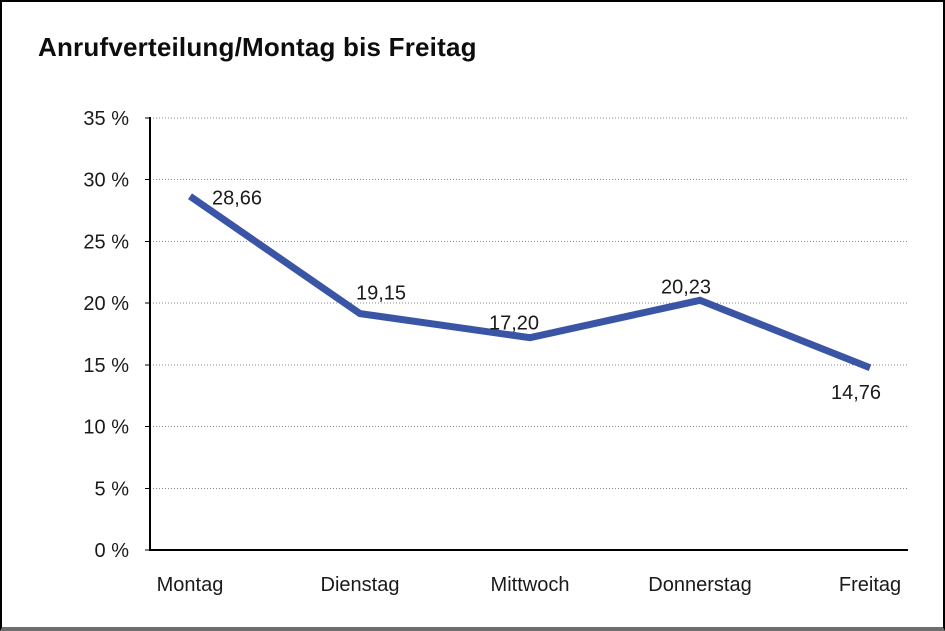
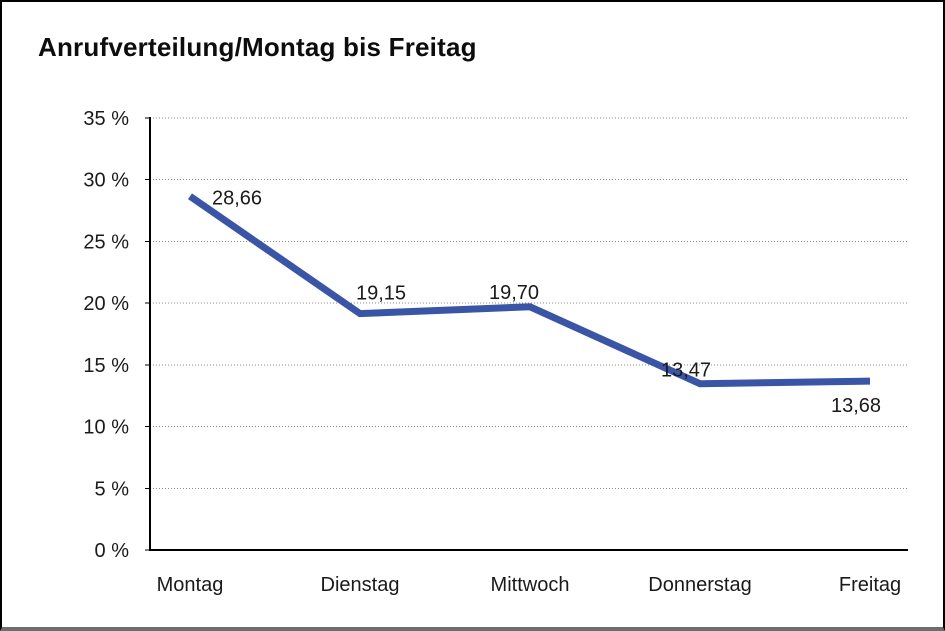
Mittwoch: 17,20 -> 19,70
Donnerstag: 20,23 -> 13,47
Freitag: 14,76 -> 13,68
